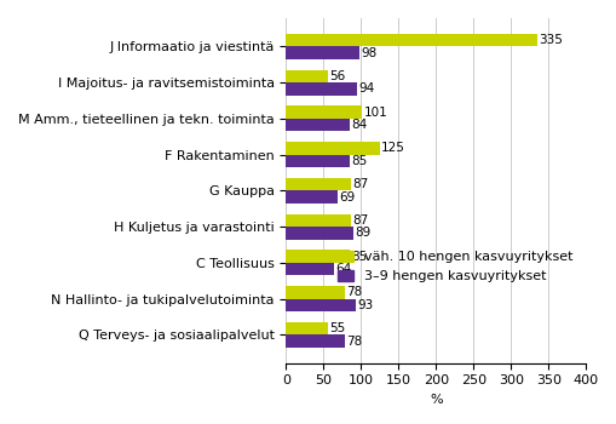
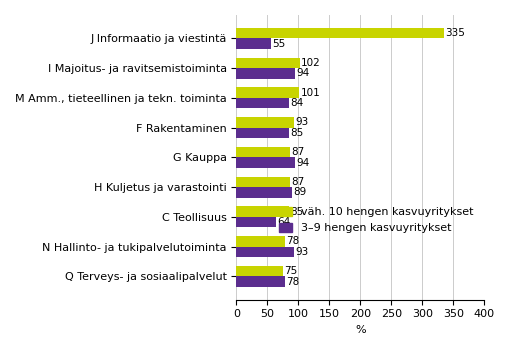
3–9 hengen kasvuyritykset/J Informaatio ja viestintä: 98 -> 55
väh. 10 hengen kasvuyritykset/I Majoitus- ja ravitsemistoiminta: 56 -> 102
väh. 10 hengen kasvuyritykset/F Rakentaminen: 125 -> 93
3–9 hengen kasvuyritykset/G Kauppa: 69 -> 94
väh. 10 hengen kasvuyritykset/Q Terveys- ja sosiaalipalvelut: 55 -> 75
